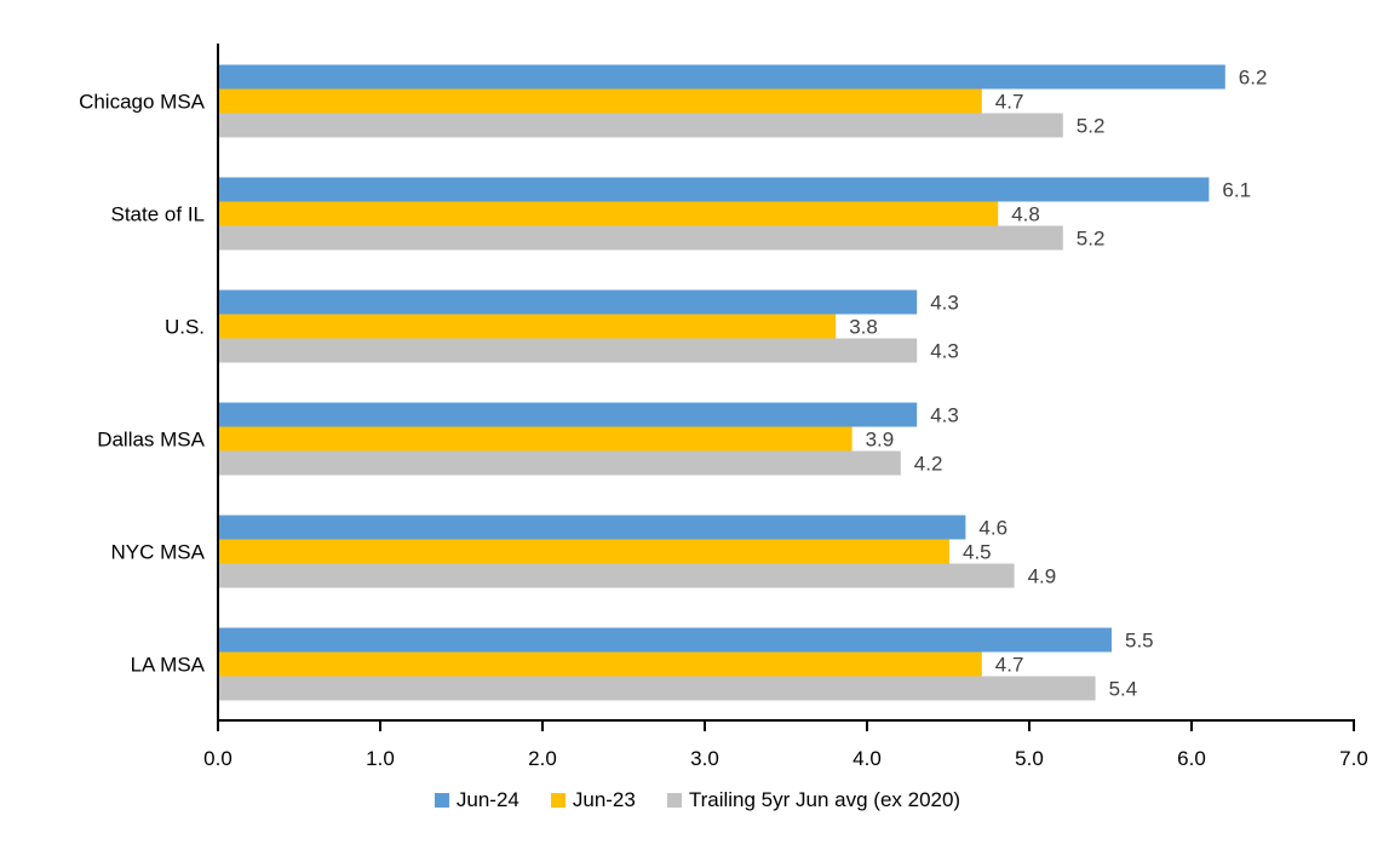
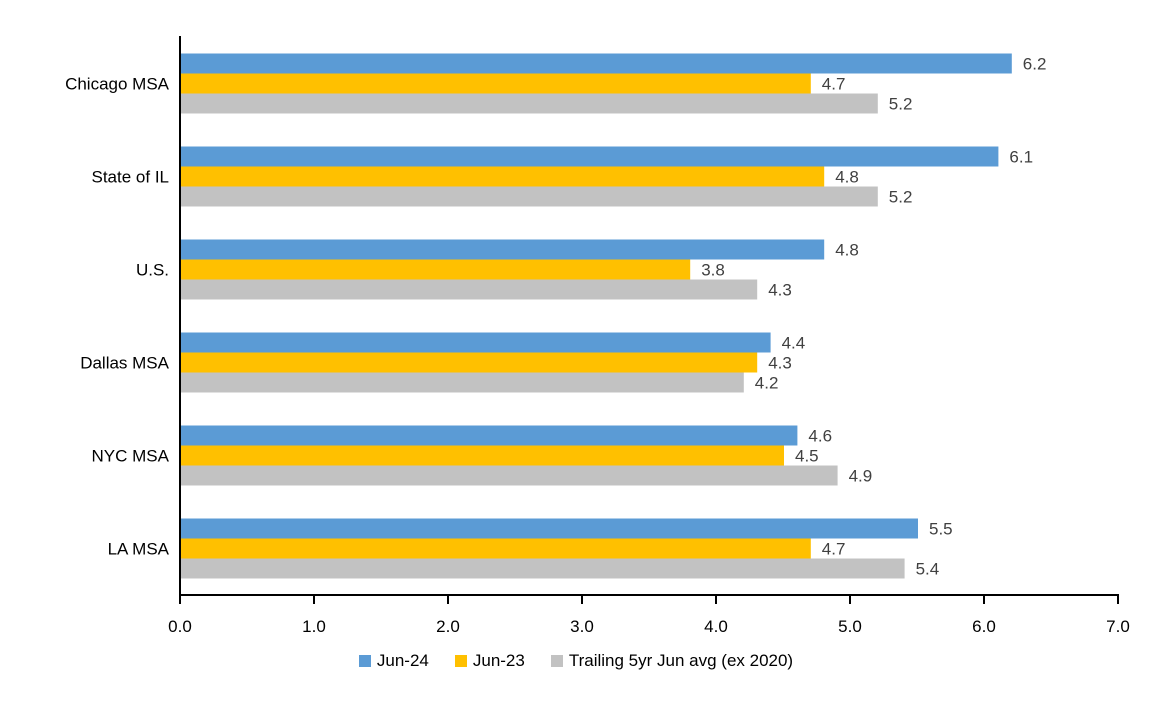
Jun-24/U.S.: 4.3 -> 4.8
Jun-24/Dallas MSA: 4.3 -> 4.4
Jun-23/Dallas MSA: 3.9 -> 4.3
